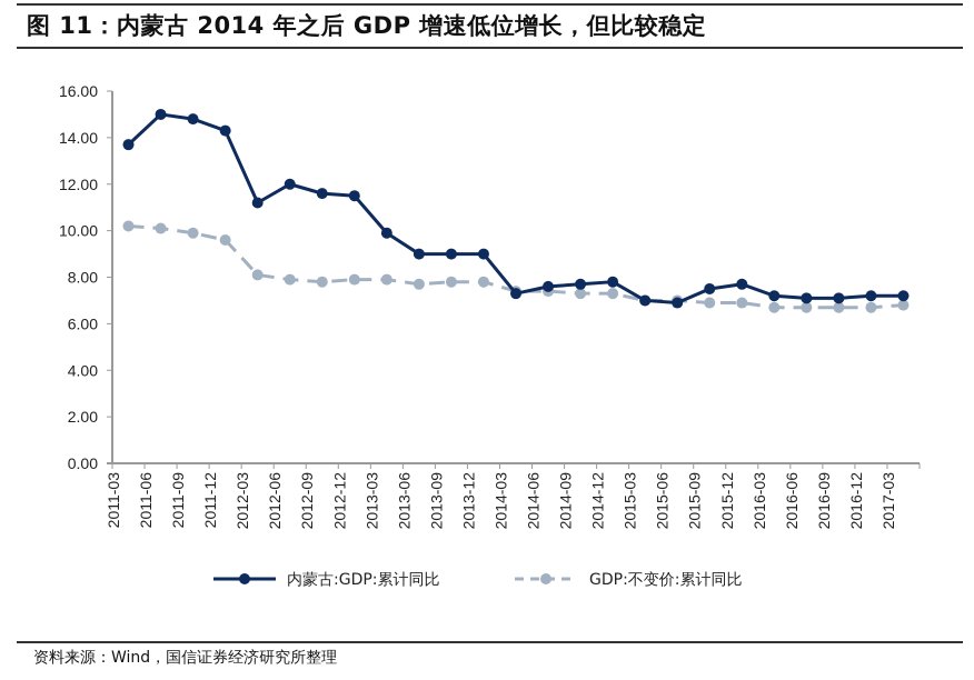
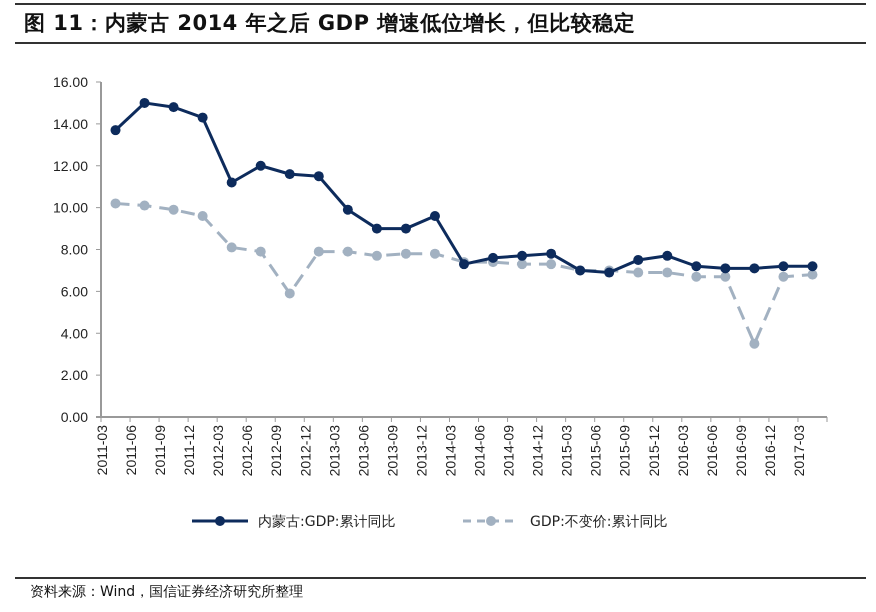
GDP:不变价:累计同比/2012-09: 7.8 -> 5.9
内蒙古:GDP:累计同比/2013-12: 9.0 -> 9.6
GDP:不变价:累计同比/2016-09: 6.7 -> 3.5
